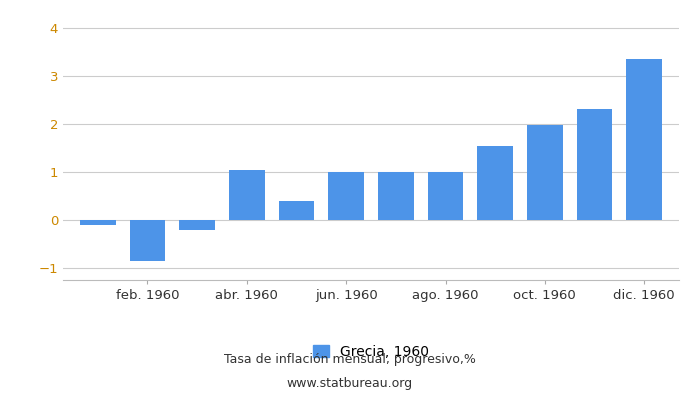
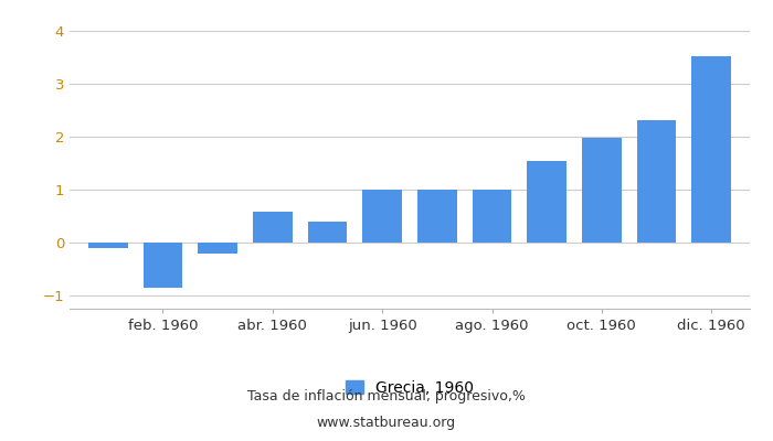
abr. 1960: 1.05 -> 0.58
dic. 1960: 3.35 -> 3.52
